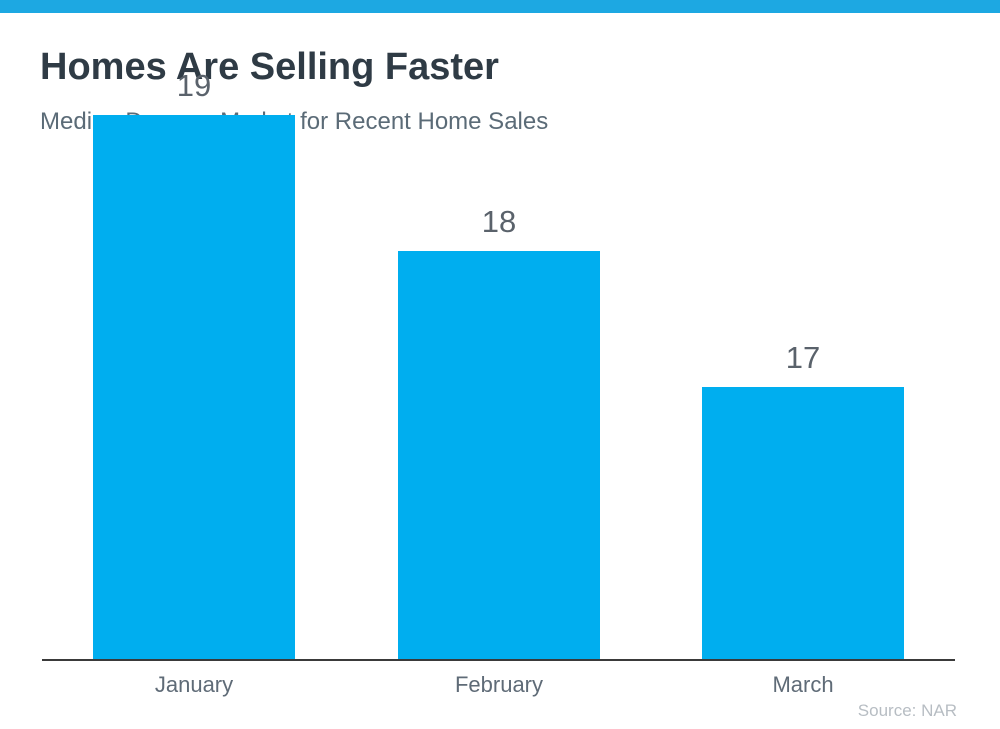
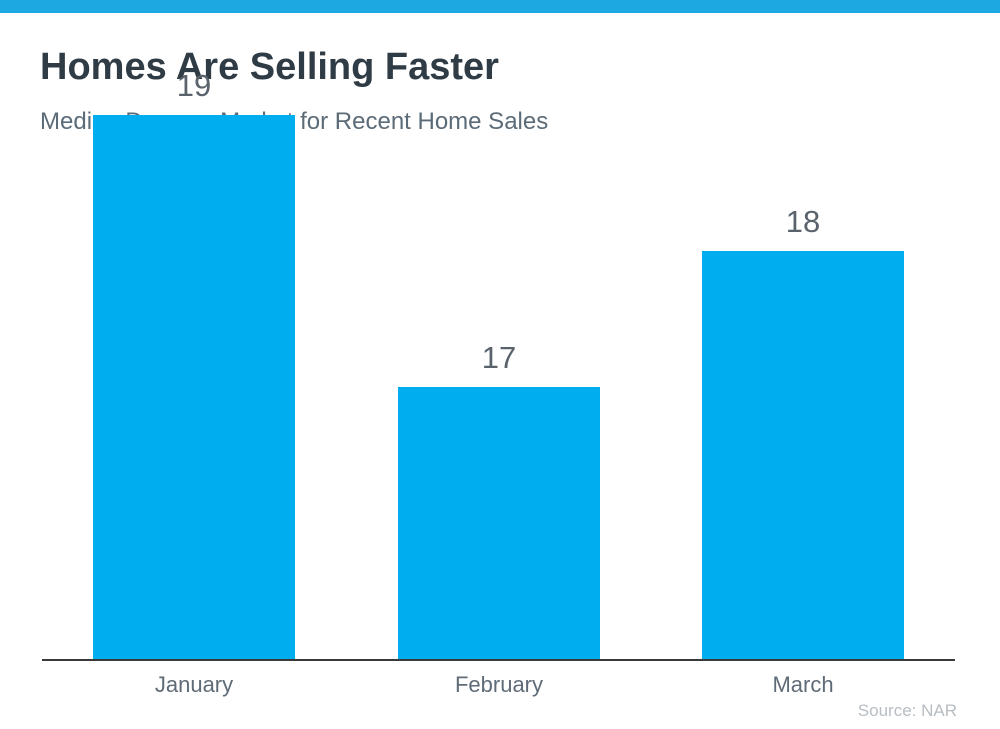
February: 18 -> 17
March: 17 -> 18
